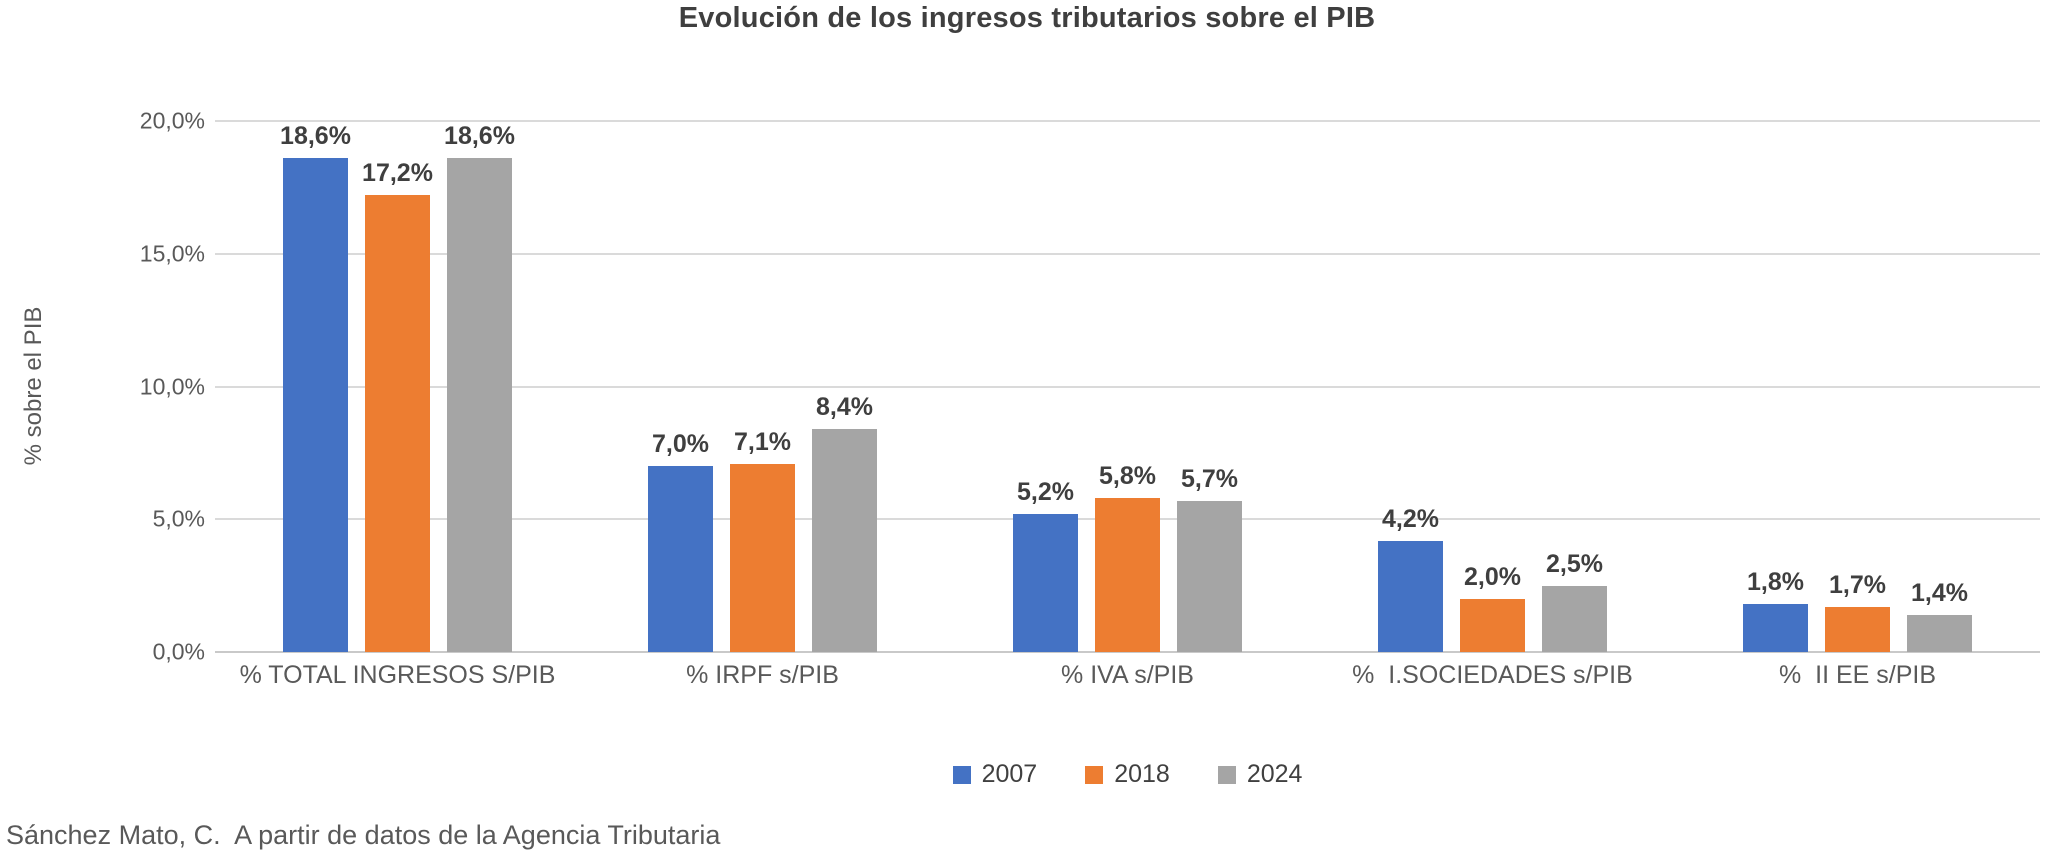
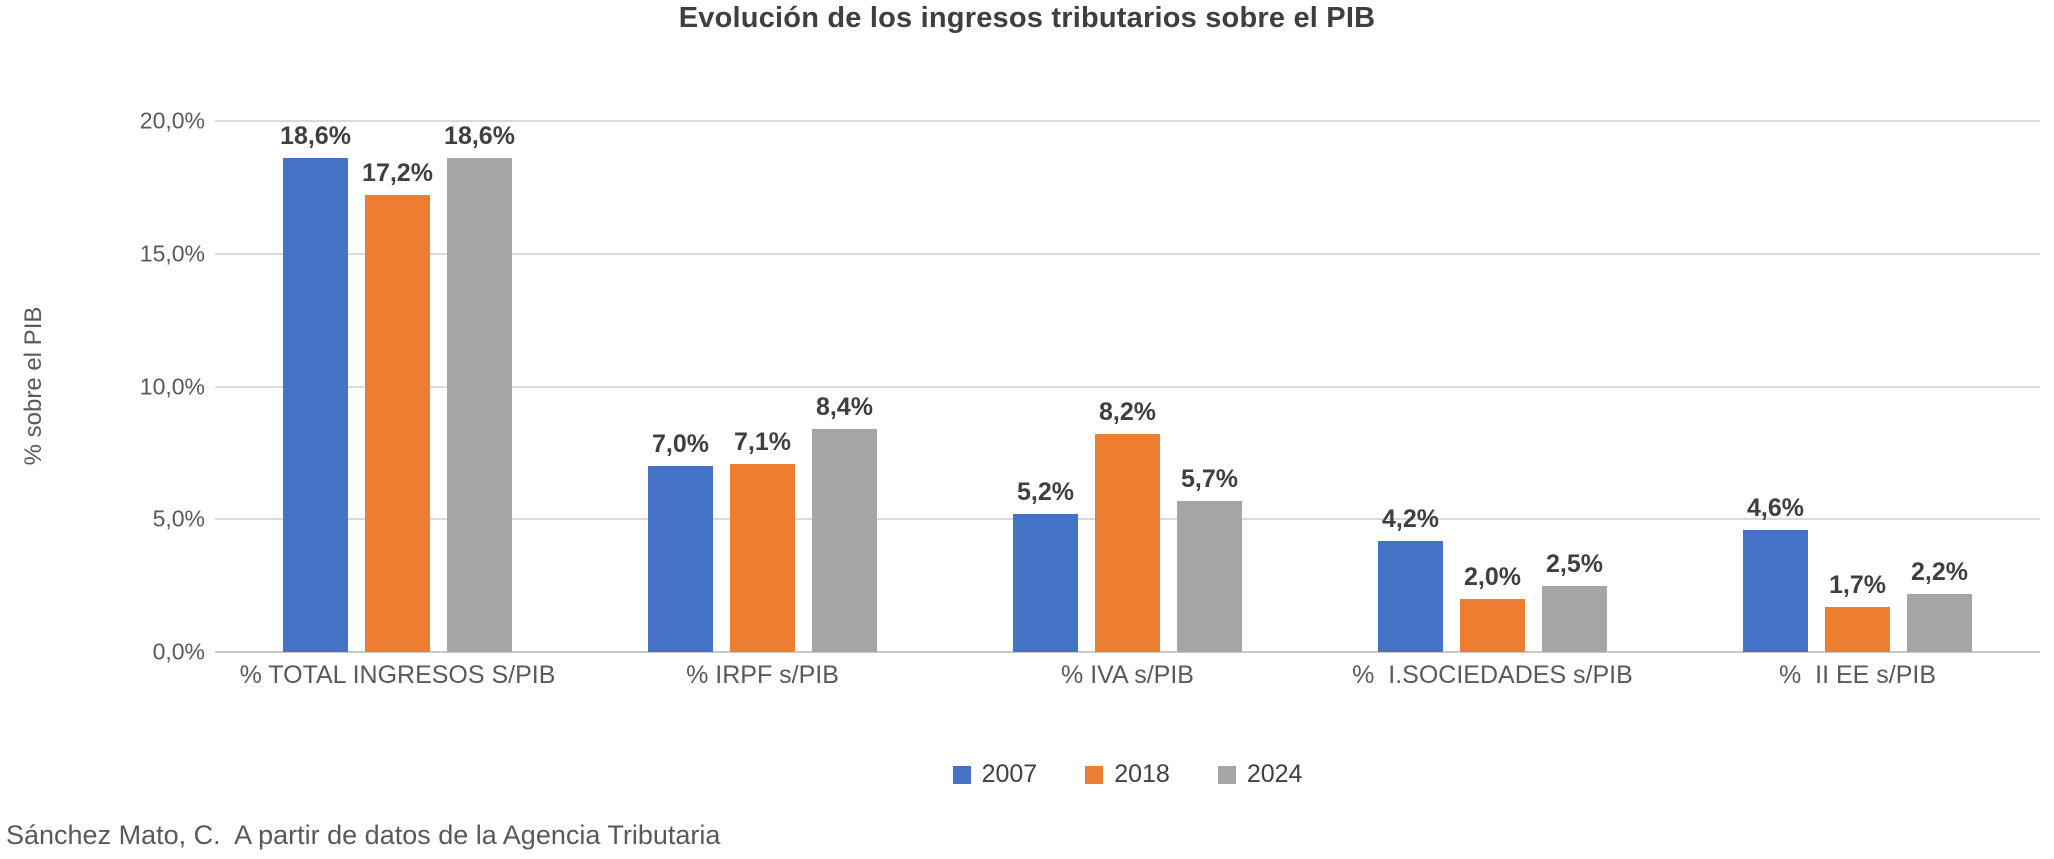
2018/% IVA s/PIB: 5,8% -> 8,2%
2007/% II EE s/PIB: 1,8% -> 4,6%
2024/% II EE s/PIB: 1,4% -> 2,2%
